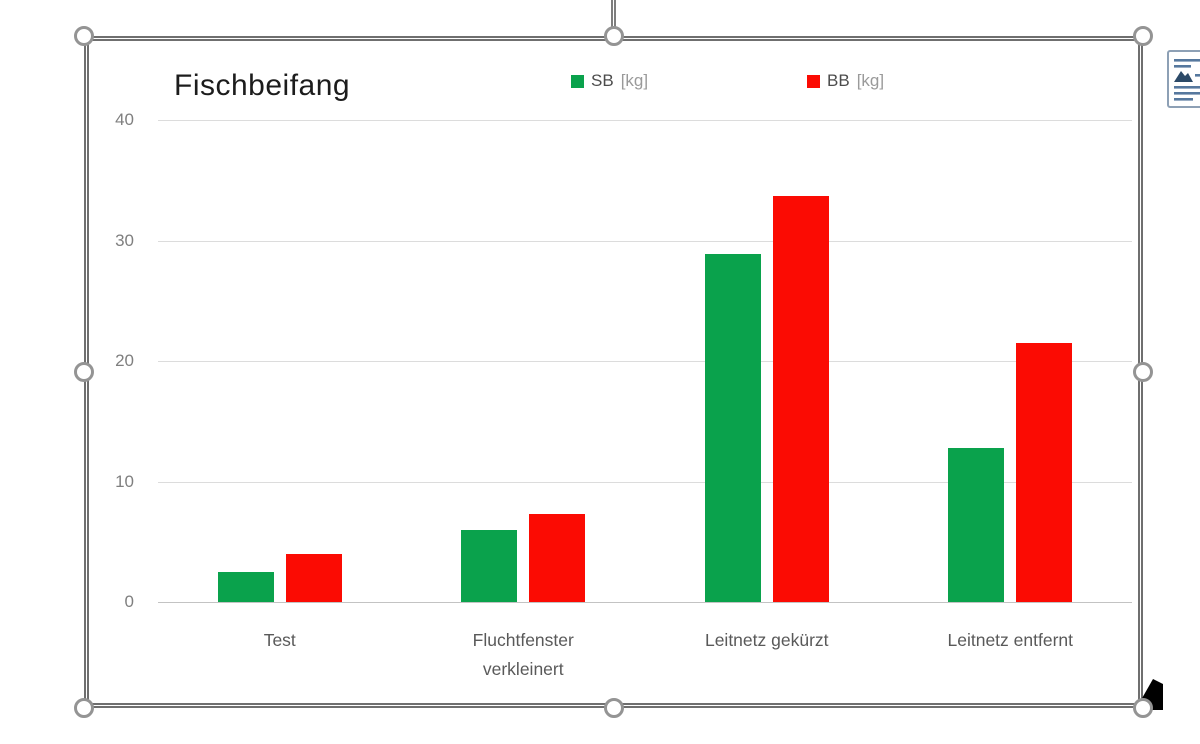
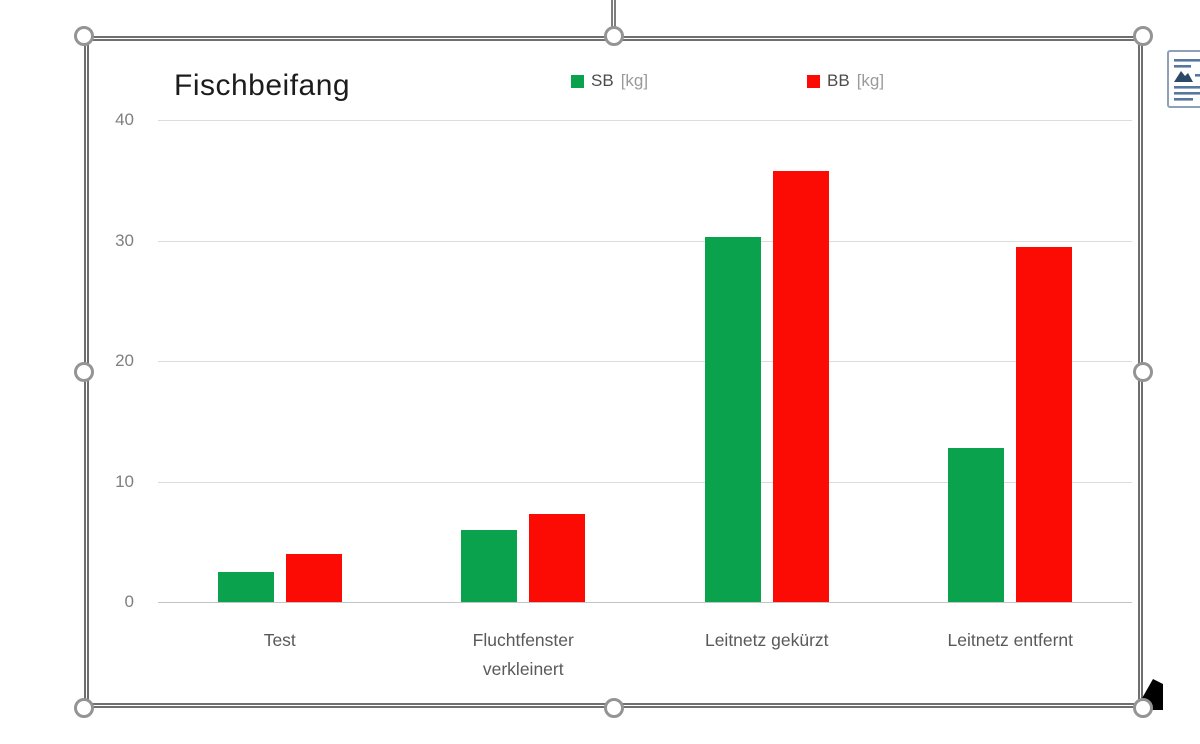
SB [kg]/Leitnetz gekürzt: 28.9 -> 30.3
BB [kg]/Leitnetz gekürzt: 33.7 -> 35.8
BB [kg]/Leitnetz entfernt: 21.5 -> 29.5
